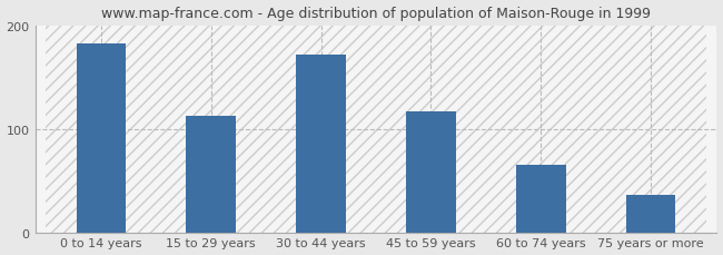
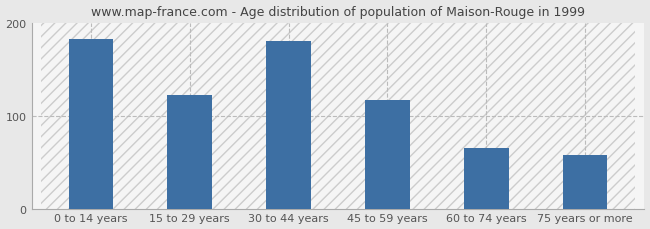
15 to 29 years: 113 -> 122
30 to 44 years: 172 -> 180
75 years or more: 36 -> 58
